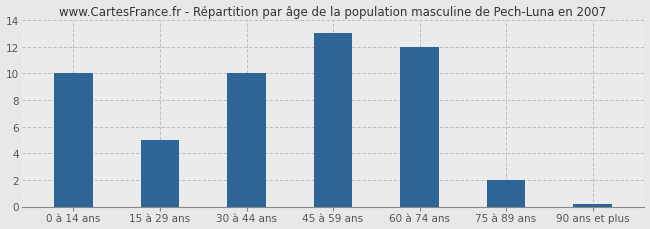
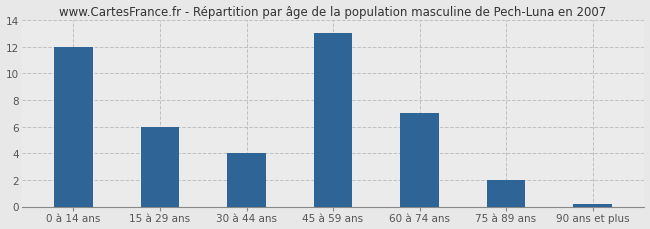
0 à 14 ans: 10.0 -> 12.0
15 à 29 ans: 5.0 -> 6.0
30 à 44 ans: 10.0 -> 4.0
60 à 74 ans: 12.0 -> 7.0
